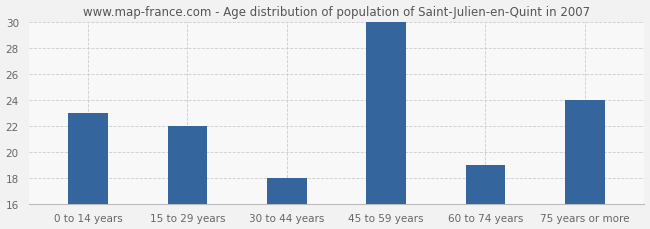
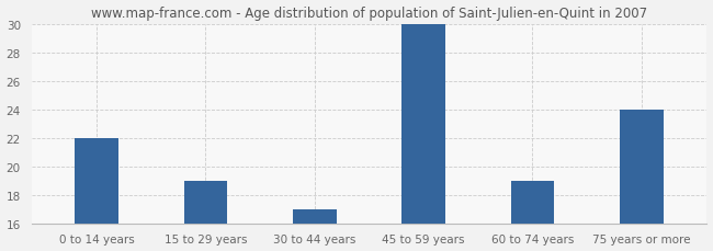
0 to 14 years: 23 -> 22
15 to 29 years: 22 -> 19
30 to 44 years: 18 -> 17
